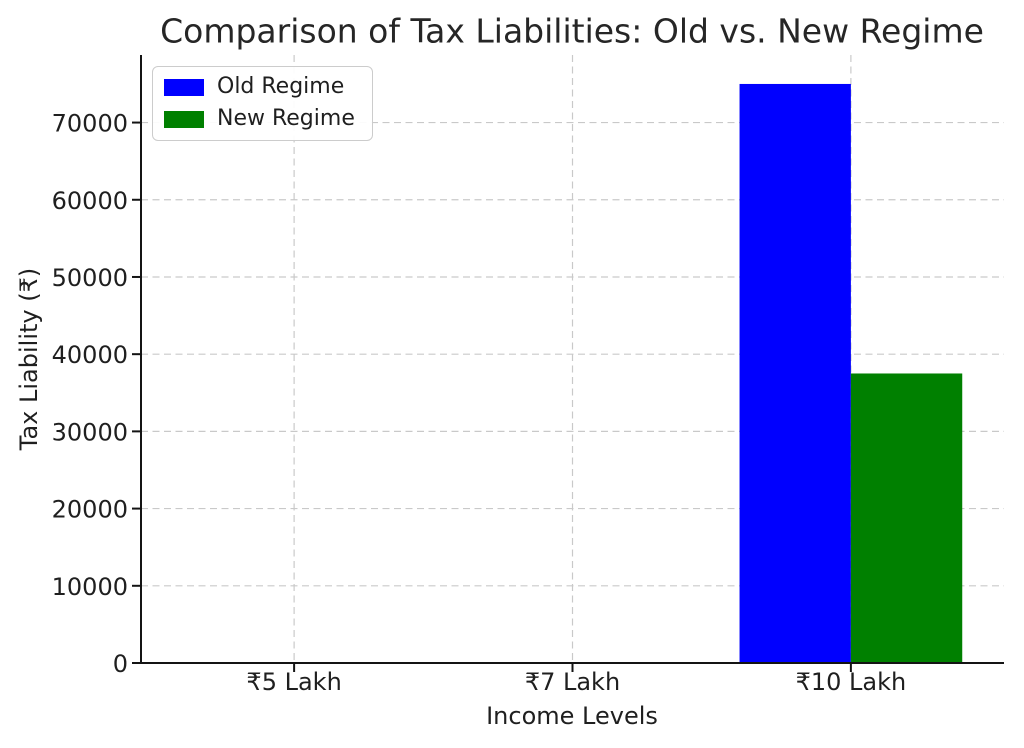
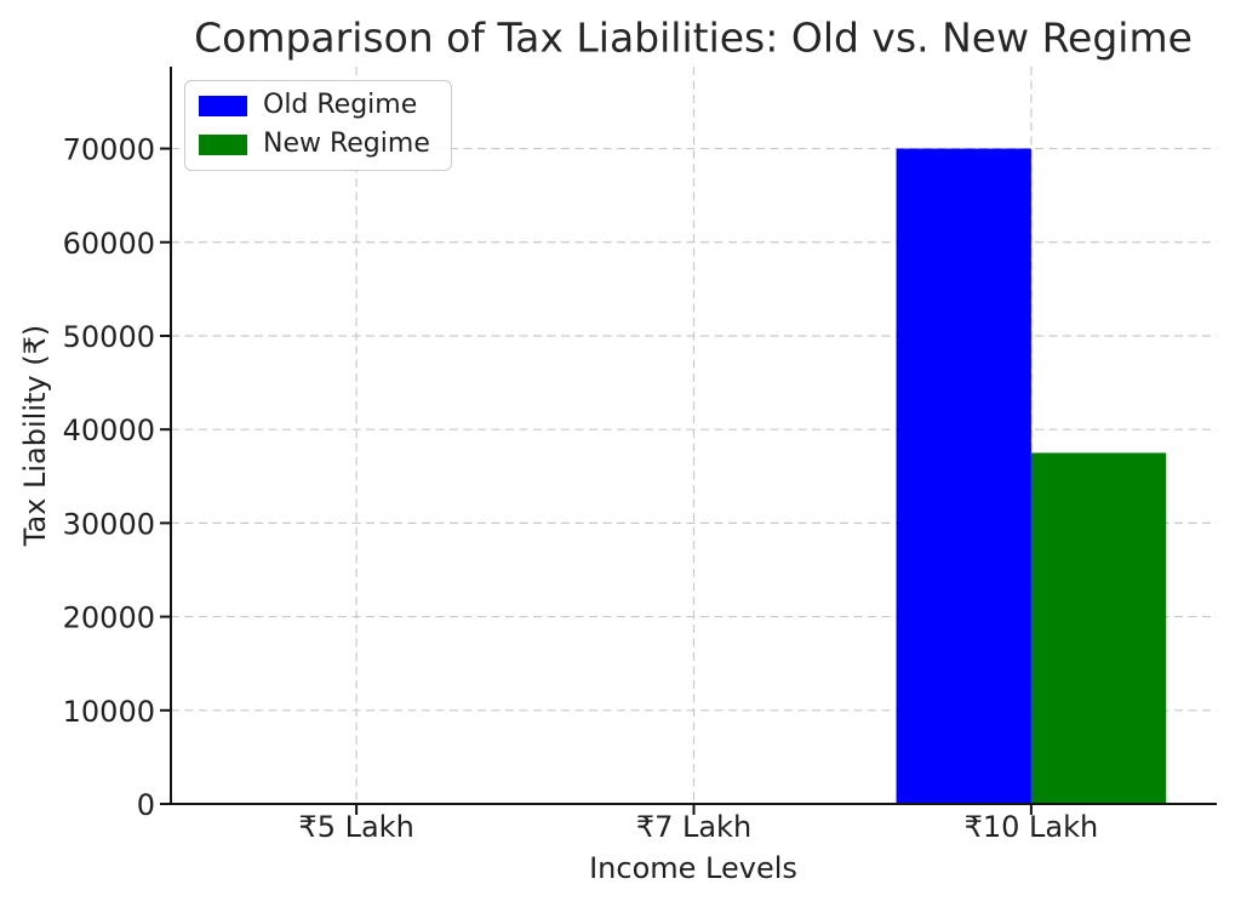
Old Regime/₹10 Lakh: 75000 -> 70000
